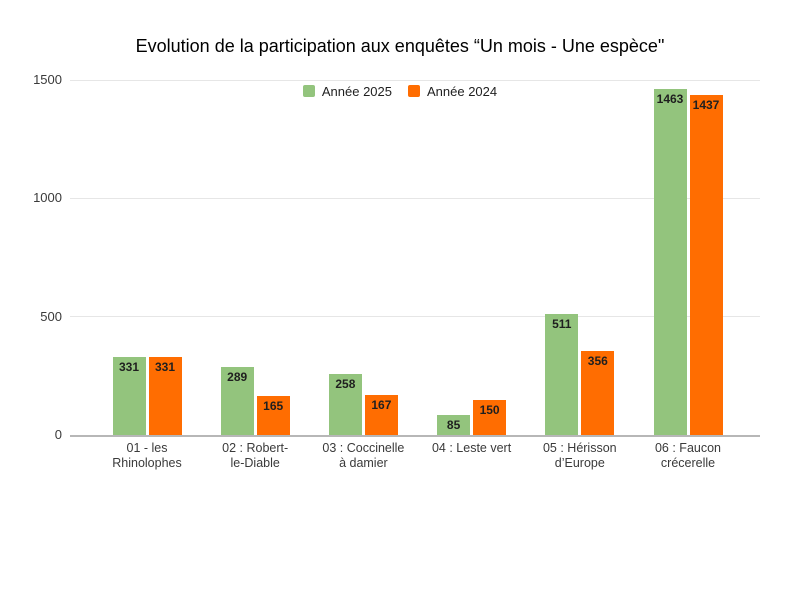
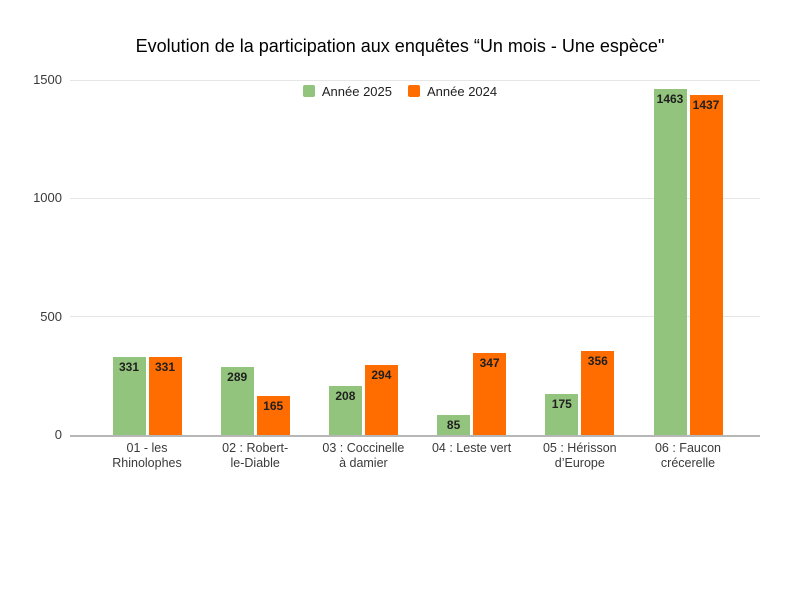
Année 2025/03 : Coccinelle à damier: 258 -> 208
Année 2024/03 : Coccinelle à damier: 167 -> 294
Année 2024/04 : Leste vert: 150 -> 347
Année 2025/05 : Hérisson d’Europe: 511 -> 175
